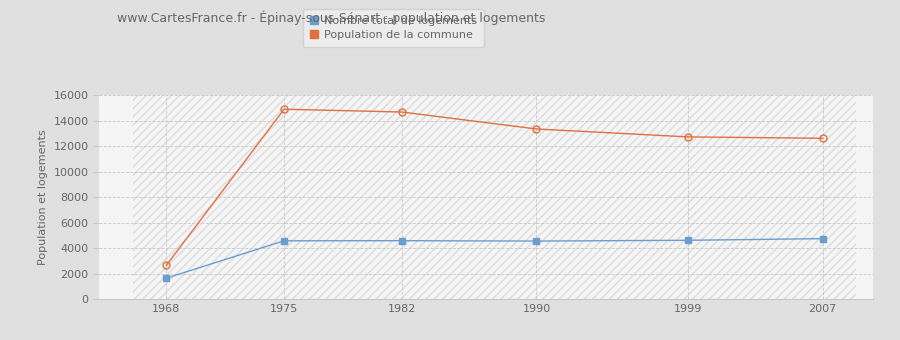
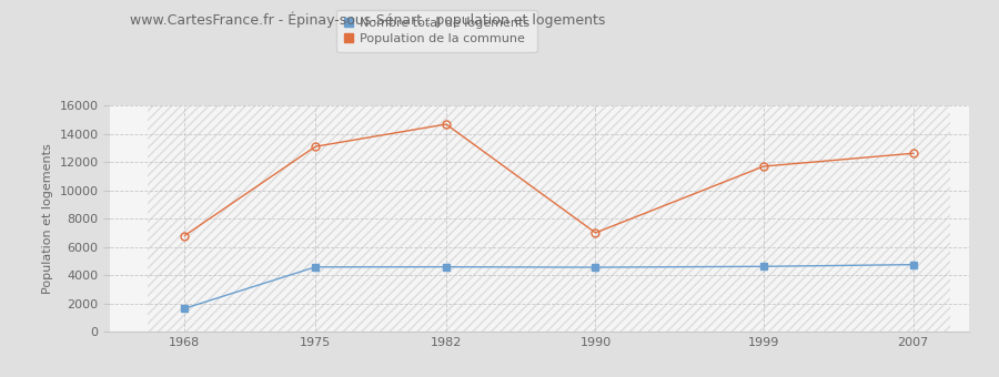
Population de la commune/1968: 2600 -> 6800
Population de la commune/1975: 14900 -> 13100
Population de la commune/1990: 13400 -> 7000
Population de la commune/1999: 12700 -> 11700
